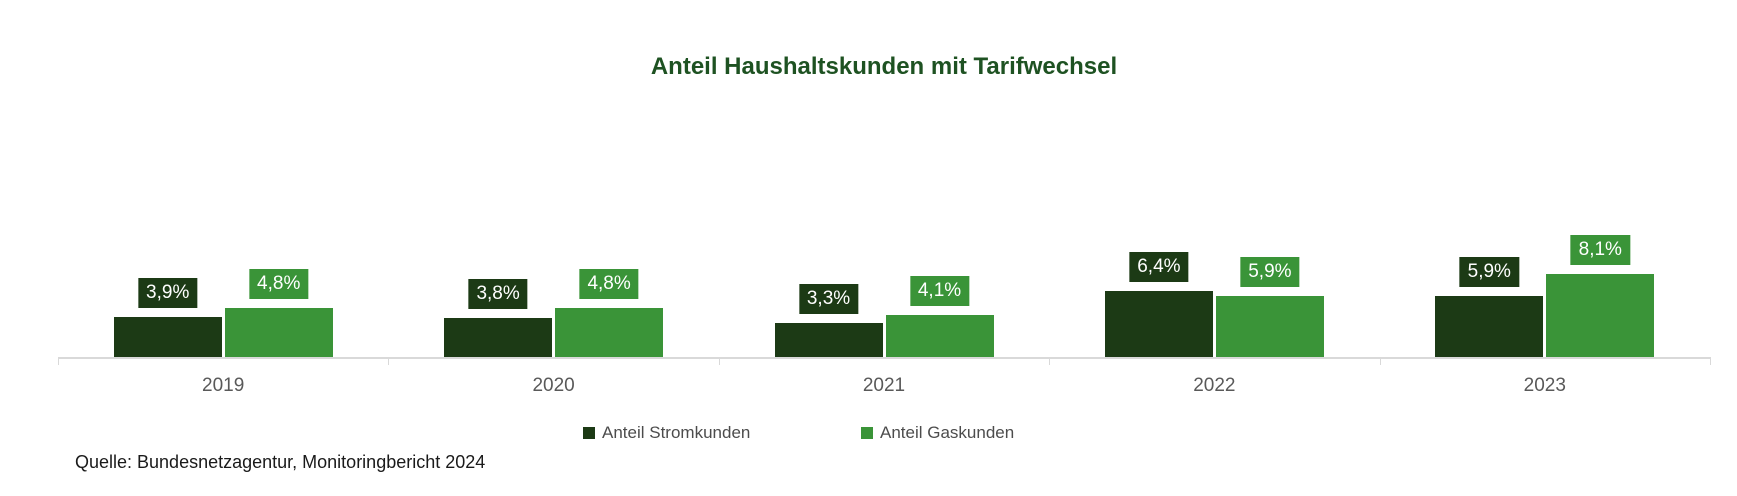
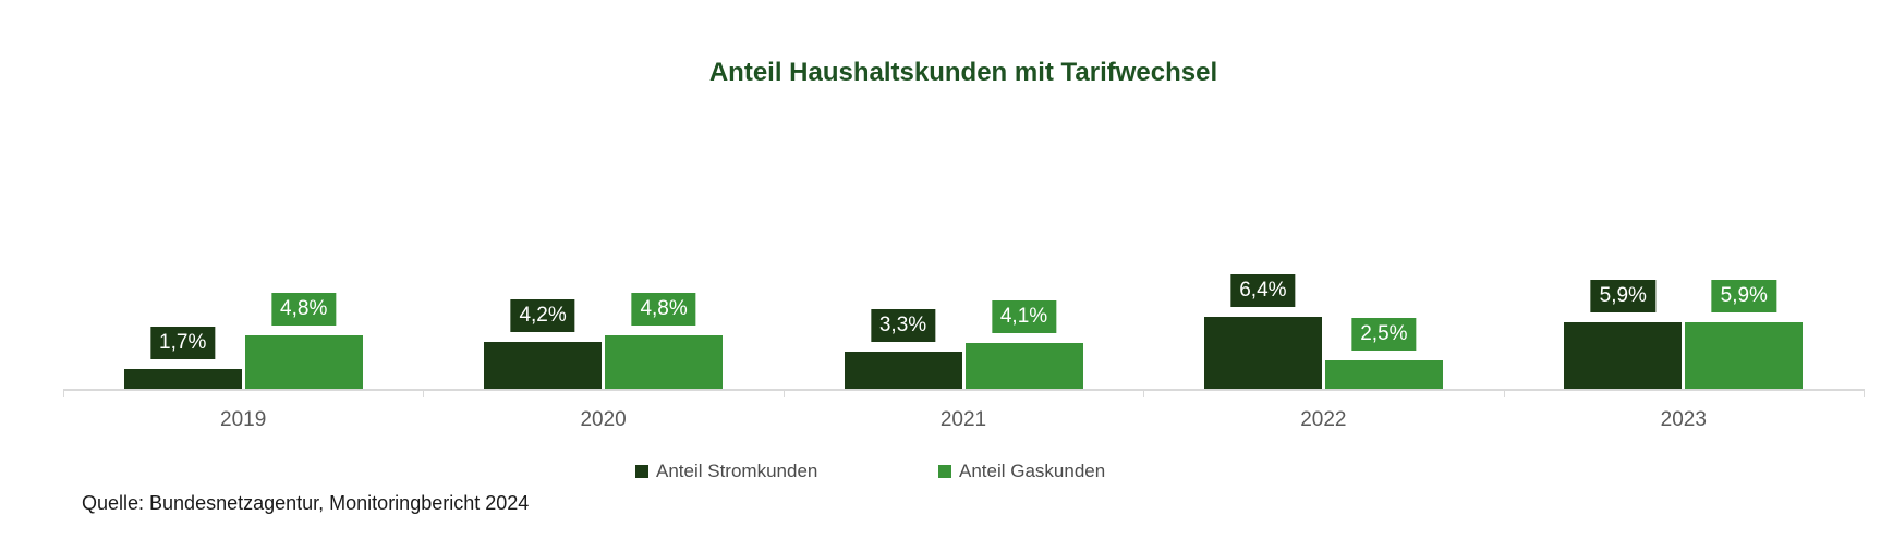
Anteil Stromkunden/2019: 3,9% -> 1,7%
Anteil Stromkunden/2020: 3,8% -> 4,2%
Anteil Gaskunden/2022: 5,9% -> 2,5%
Anteil Gaskunden/2023: 8,1% -> 5,9%
